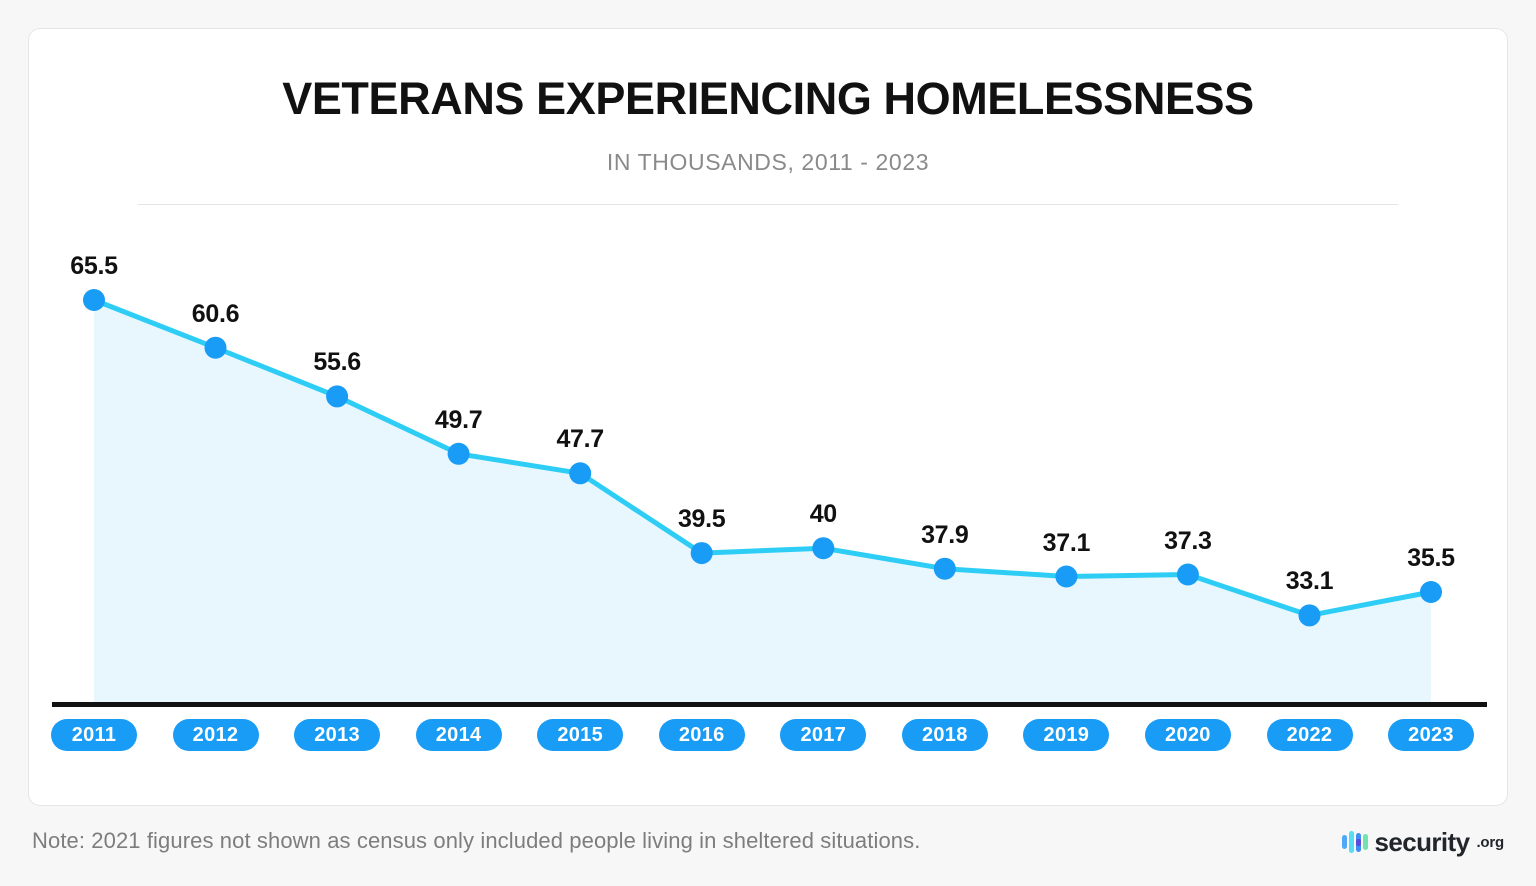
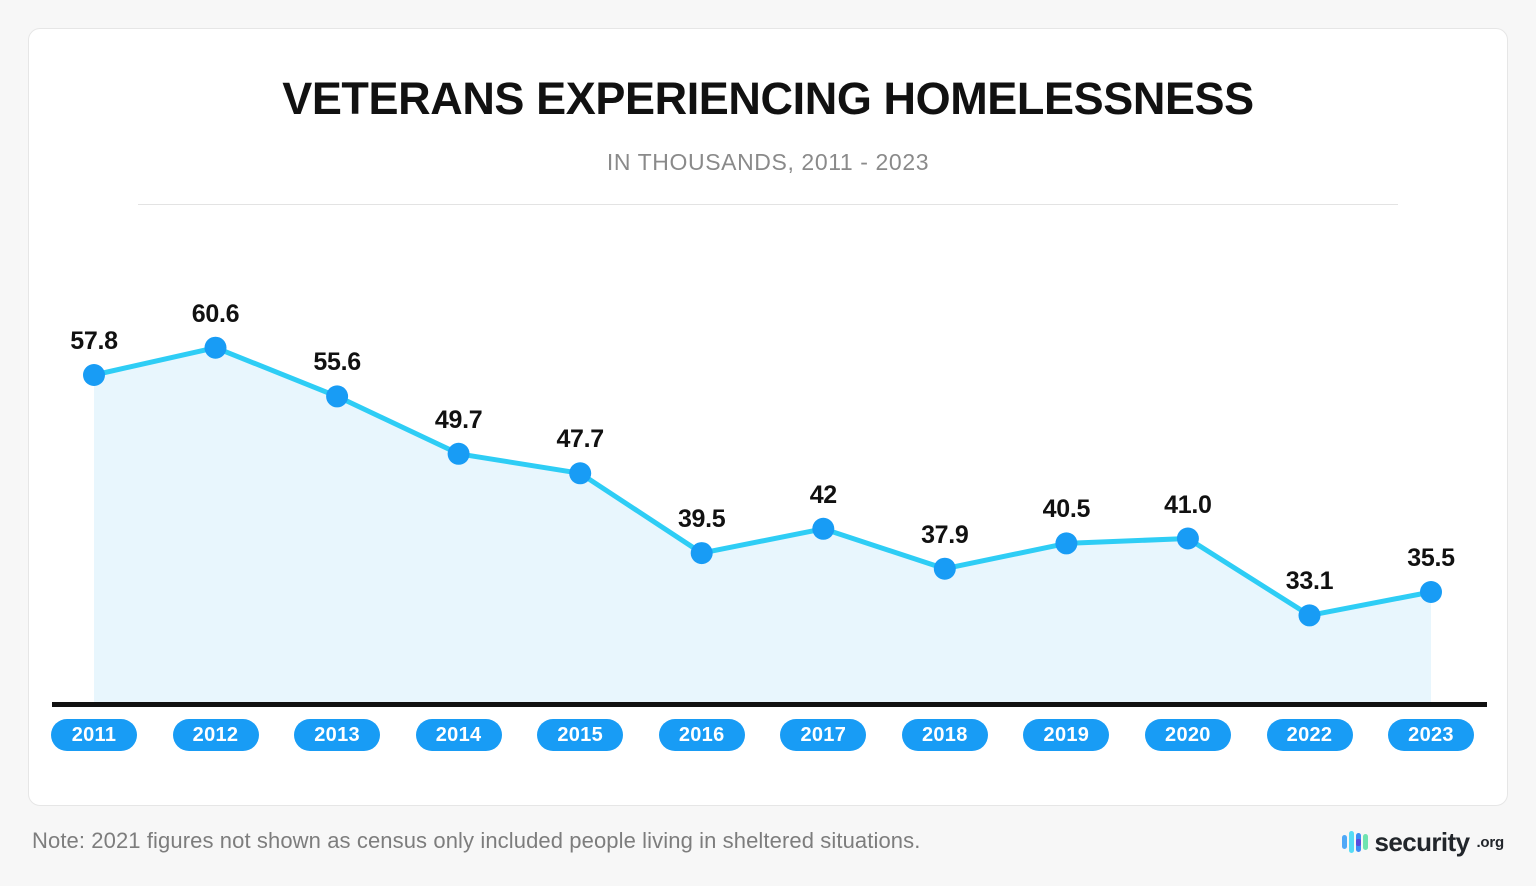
2011: 65.5 -> 57.8
2017: 40 -> 42
2019: 37.1 -> 40.5
2020: 37.3 -> 41.0
